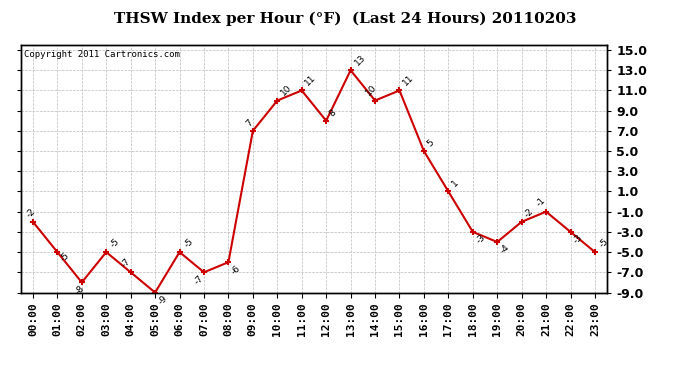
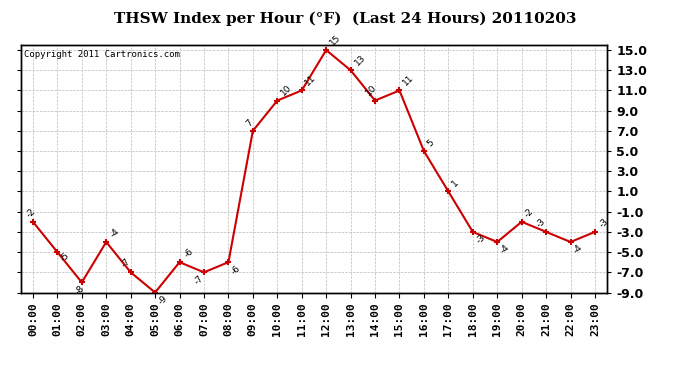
03:00: -5 -> -4
06:00: -5 -> -6
12:00: 8 -> 15
21:00: -1 -> -3
22:00: -3 -> -4
23:00: -5 -> -3
